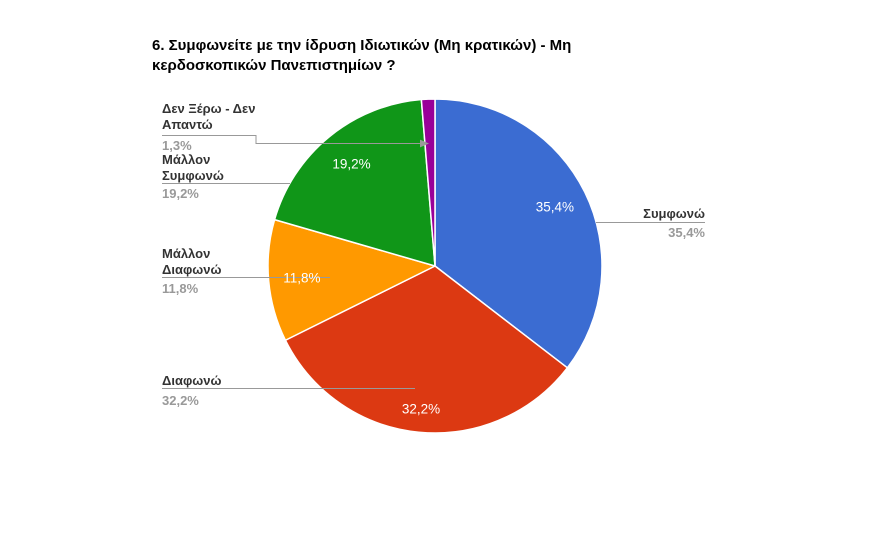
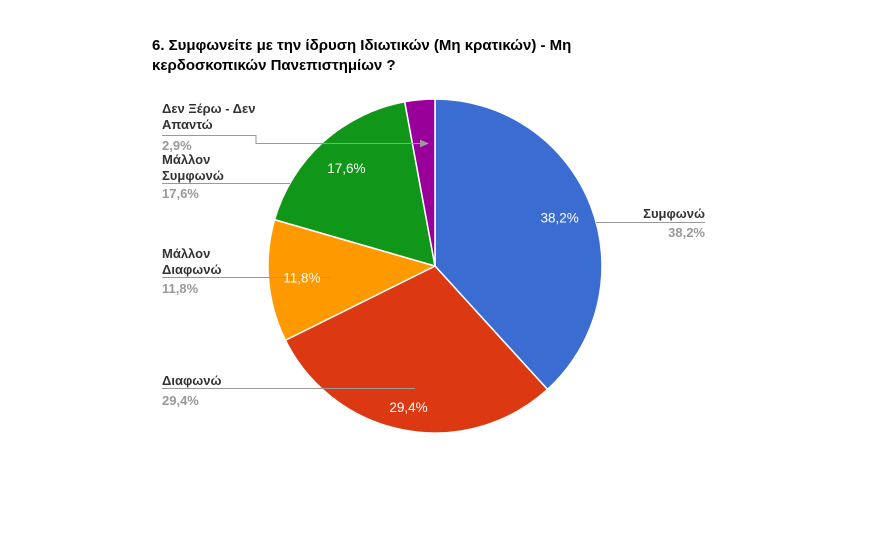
Συμφωνώ: 35,4% -> 38,2%
Διαφωνώ: 32,2% -> 29,4%
Μάλλον Συμφωνώ: 19,2% -> 17,6%
Δεν Ξέρω - Δεν Απαντώ: 1,3% -> 2,9%
